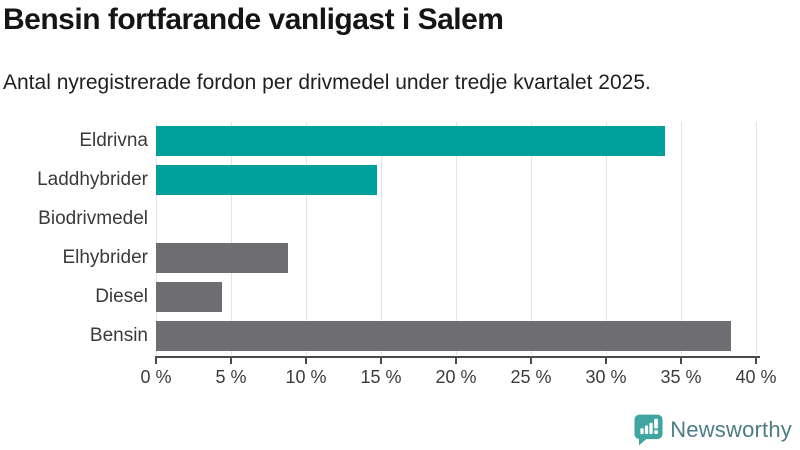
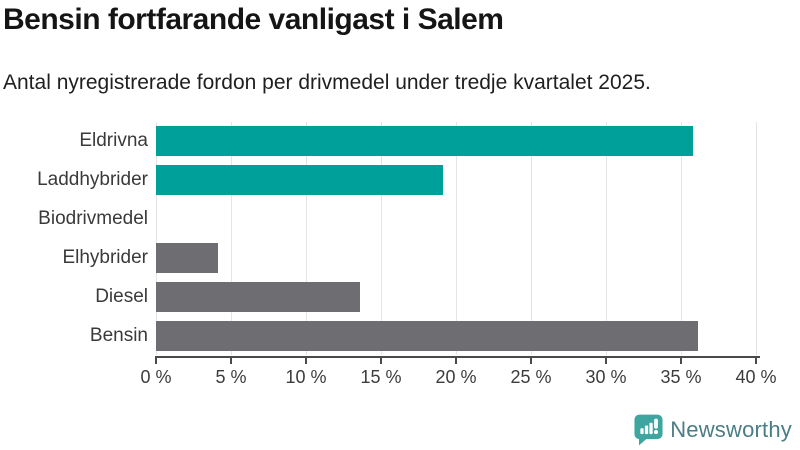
Eldrivna: 33.9% -> 35.8%
Laddhybrider: 14.7% -> 19.1%
Elhybrider: 8.8% -> 4.1%
Diesel: 4.4% -> 13.6%
Bensin: 38.3% -> 36.1%
